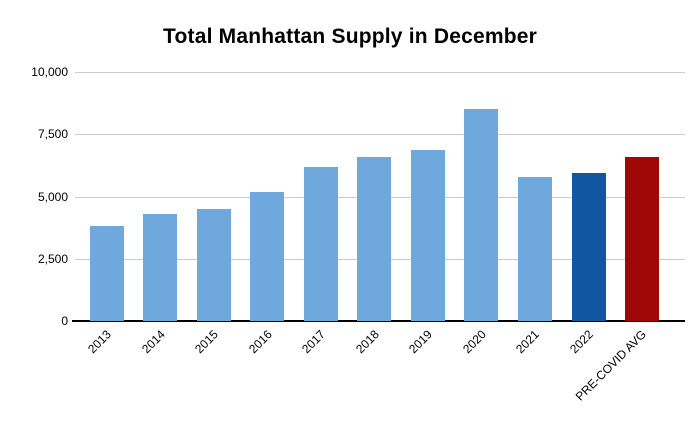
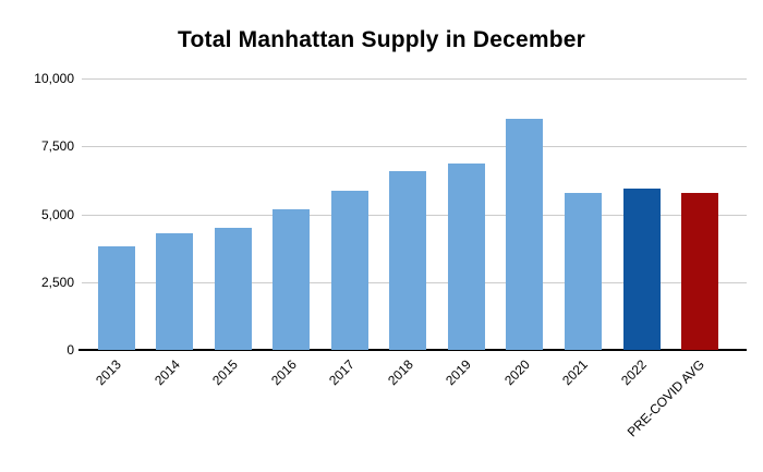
2017: 6200 -> 5800
PRE-COVID AVG: 6600 -> 5800
